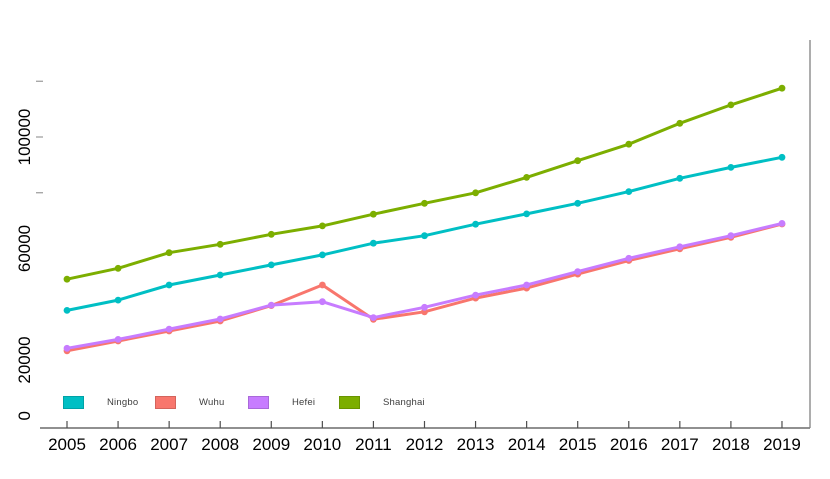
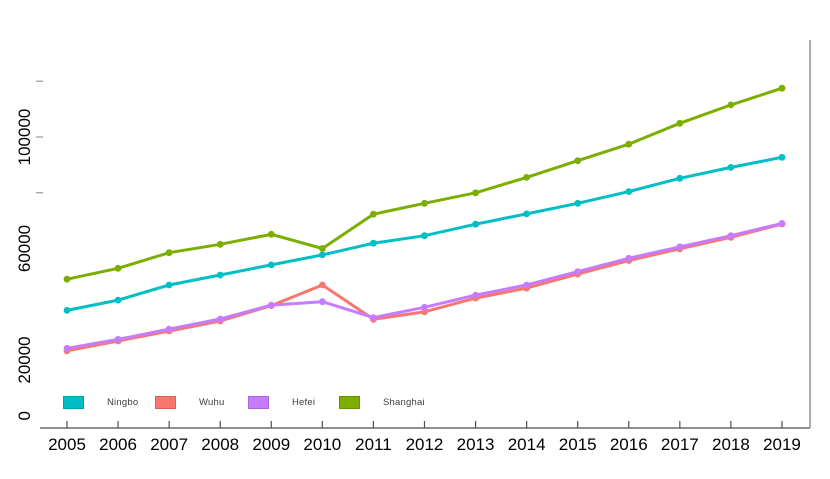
Shanghai/2010: 68000 -> 60000
